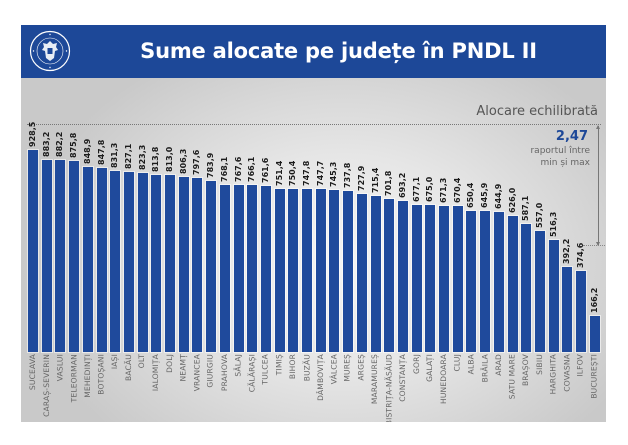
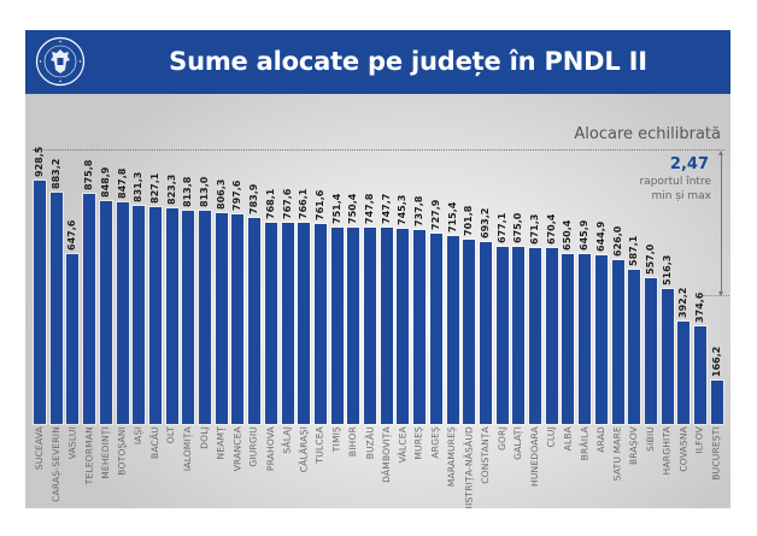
VASLUI: 882,2 -> 647,6
